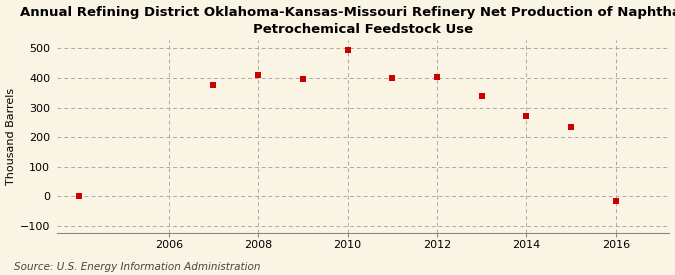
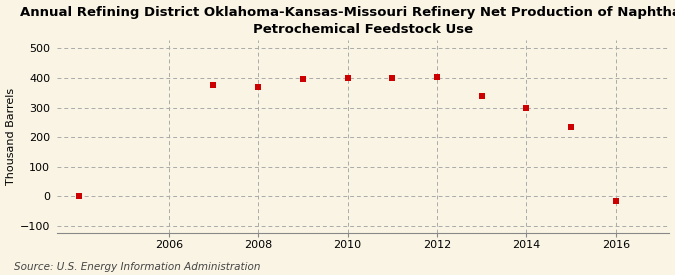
2008: 410 -> 370
2010: 495 -> 400
2014: 270 -> 300
